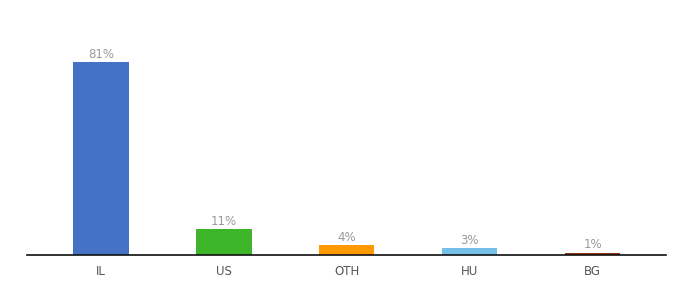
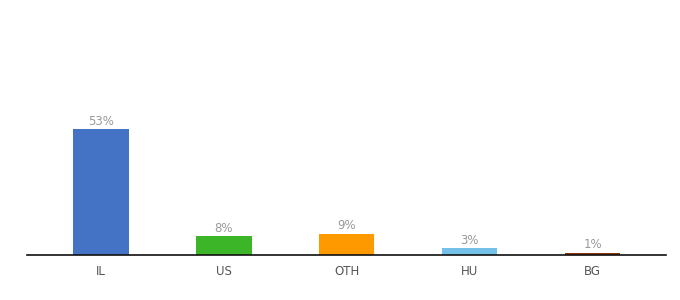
IL: 81% -> 53%
US: 11% -> 8%
OTH: 4% -> 9%
